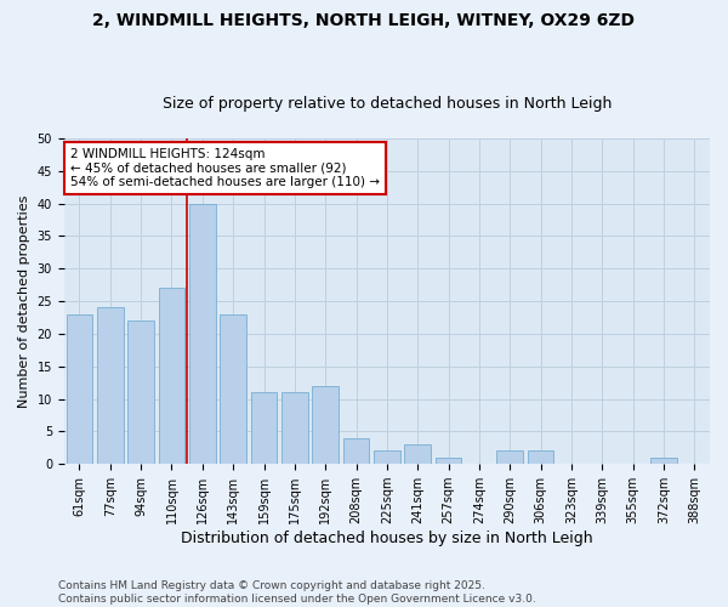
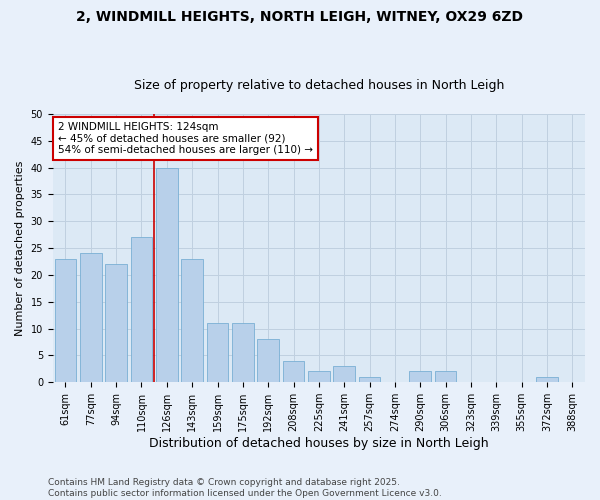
192sqm: 12 -> 8
